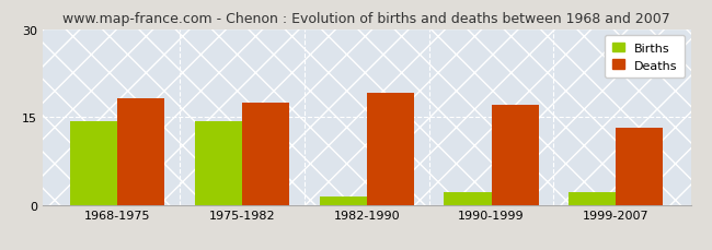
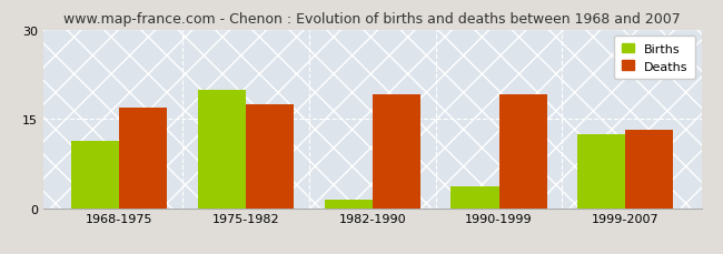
Births/1968-1975: 14.2 -> 11.2
Deaths/1968-1975: 18.2 -> 16.8
Births/1975-1982: 14.2 -> 19.8
Births/1990-1999: 2.2 -> 3.6
Deaths/1990-1999: 17.0 -> 19.2
Births/1999-2007: 2.2 -> 12.4
